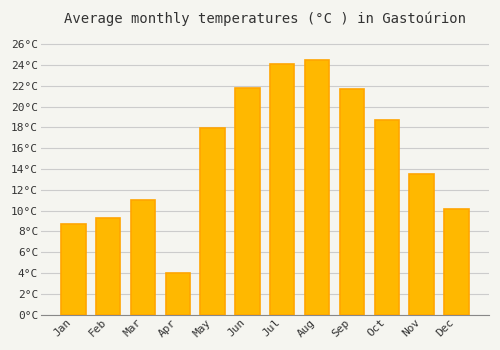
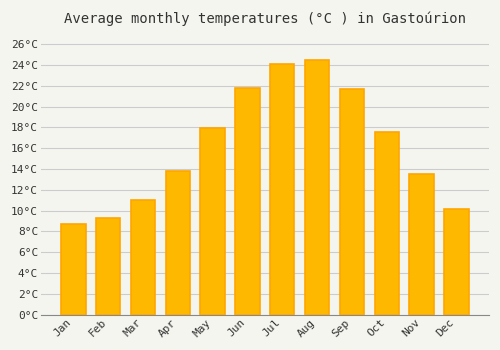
Apr: 4.0°C -> 13.8°C
Oct: 18.7°C -> 17.6°C
